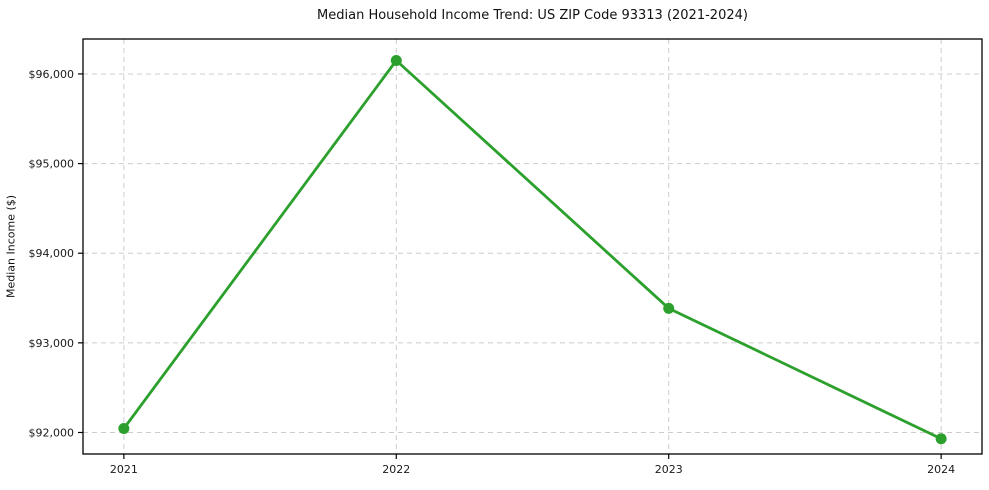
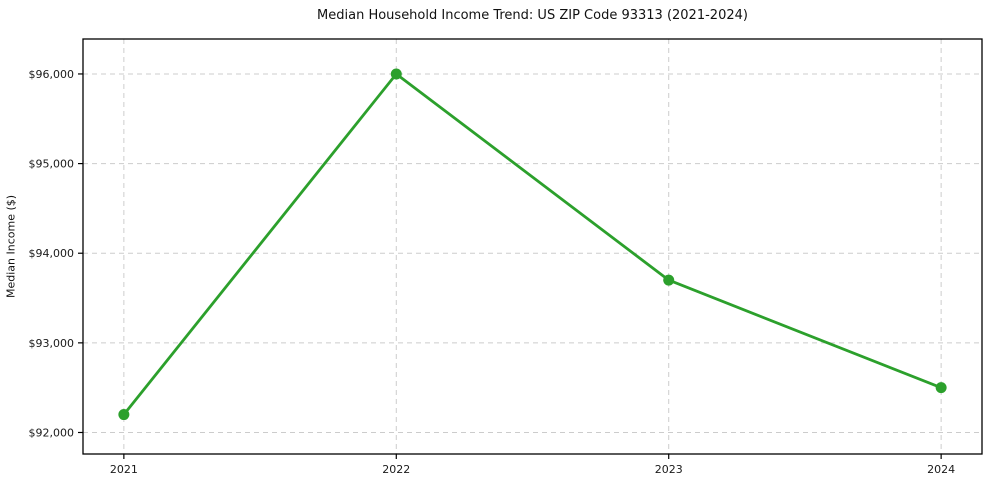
2021: $92000 -> $92200
2022: $96200 -> $96000
2023: $93400 -> $93700
2024: $91900 -> $92500
